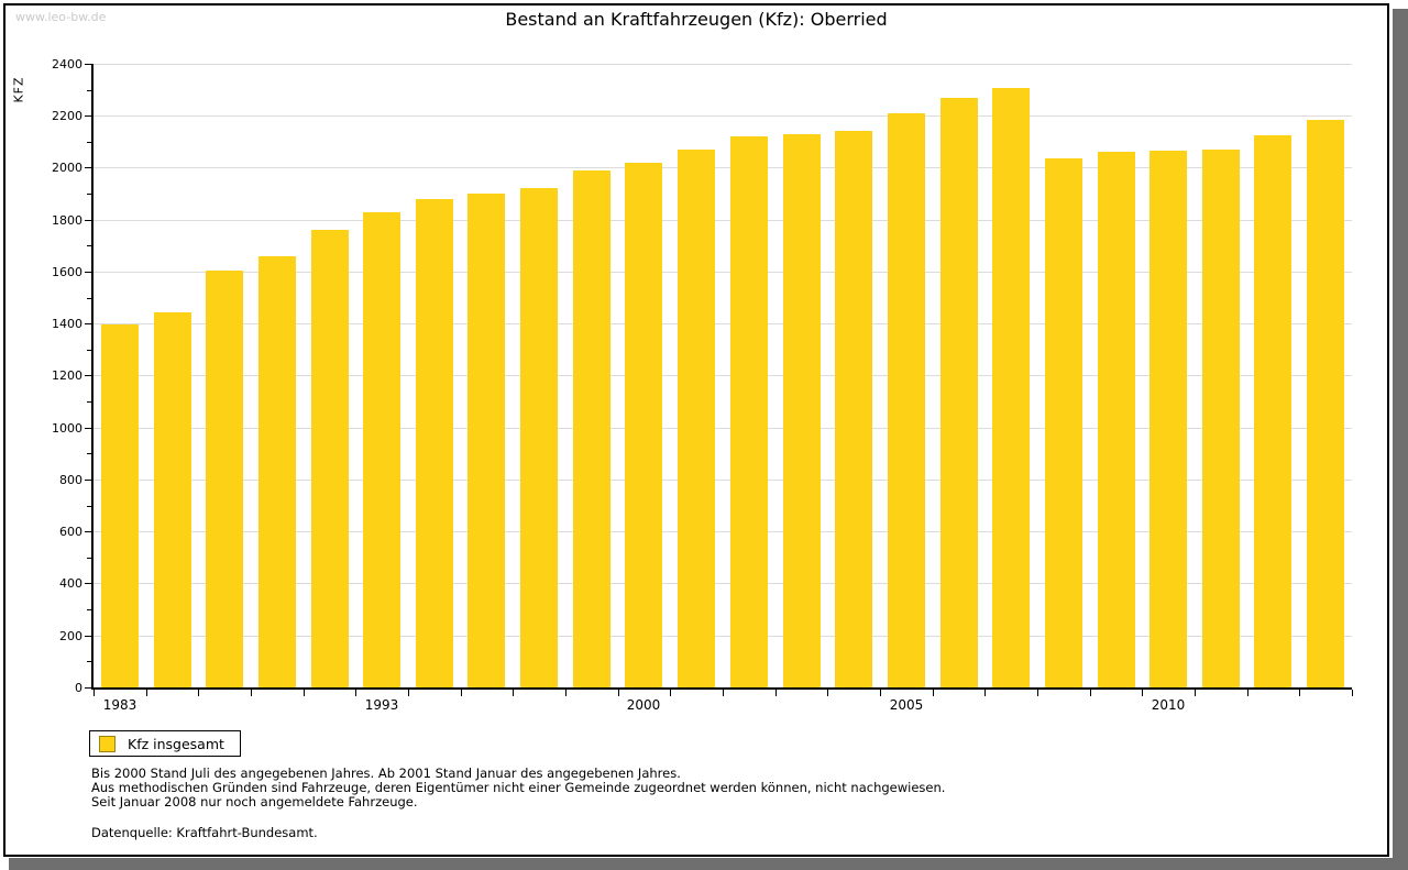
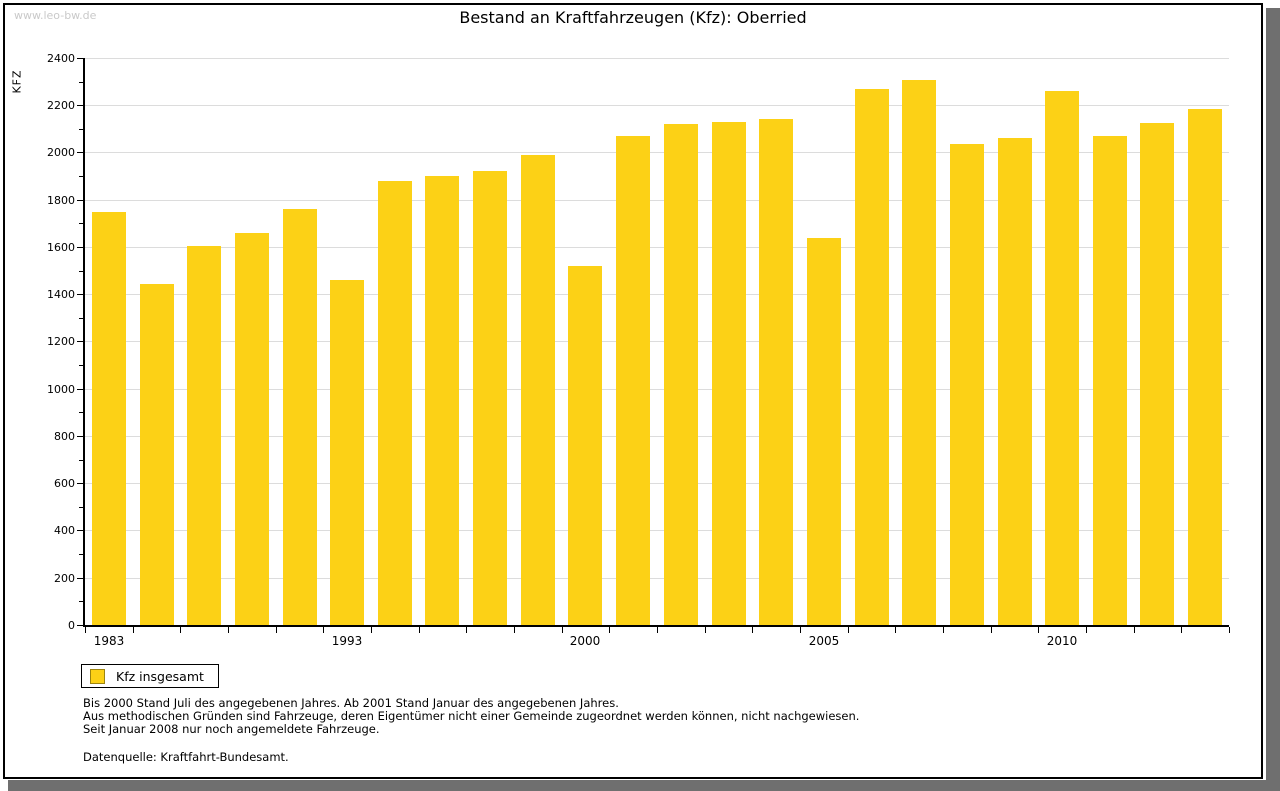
1983: 1400 -> 1750
1993: 1830 -> 1460
2000: 2020 -> 1520
2005: 2210 -> 1640
2010: 2060 -> 2260
